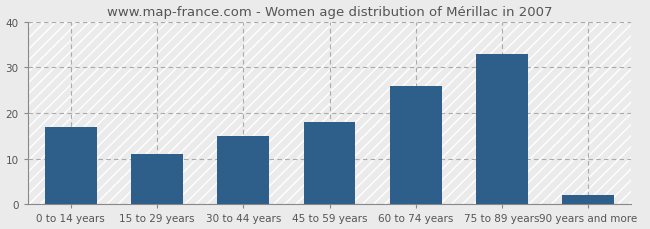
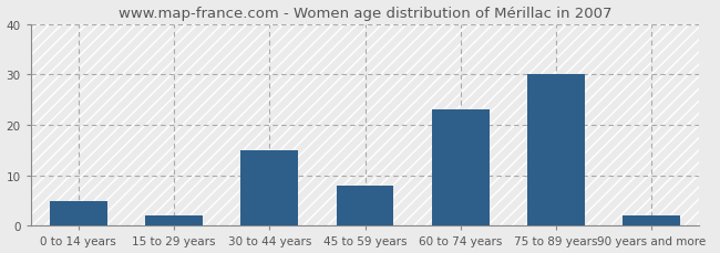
0 to 14 years: 17 -> 5
15 to 29 years: 11 -> 2
45 to 59 years: 18 -> 8
60 to 74 years: 26 -> 23
75 to 89 years: 33 -> 30
